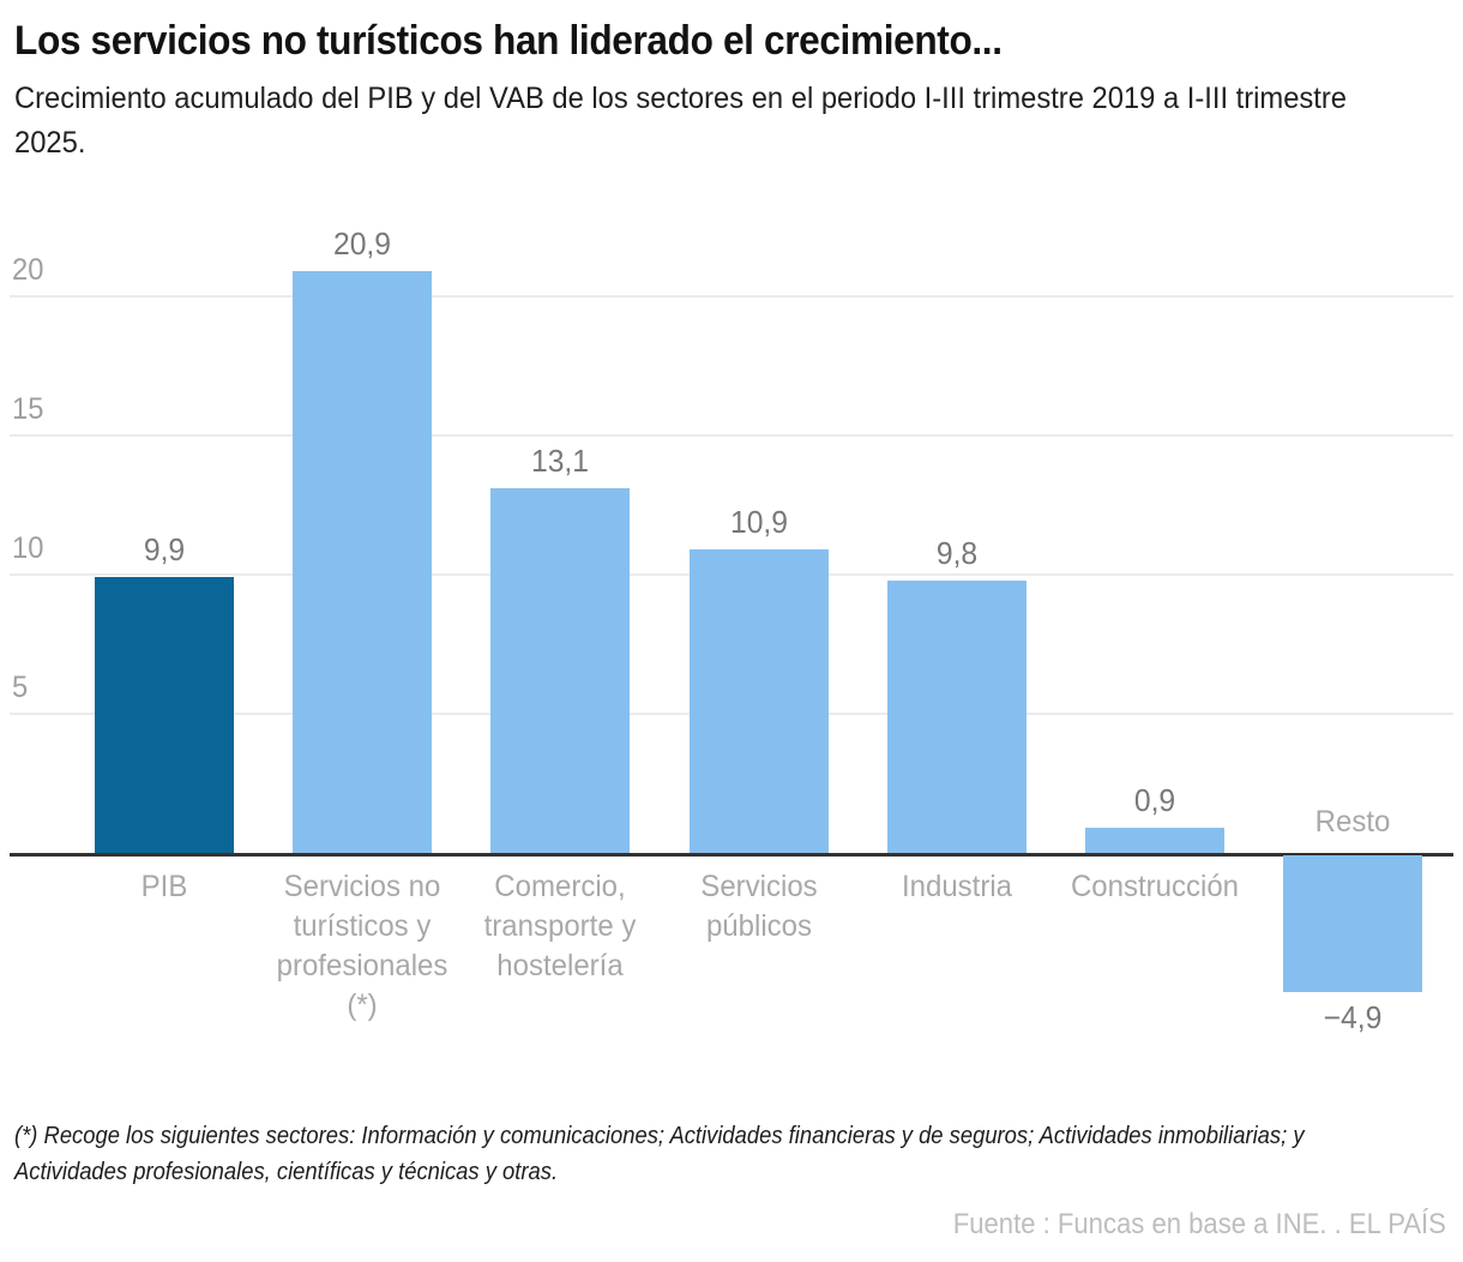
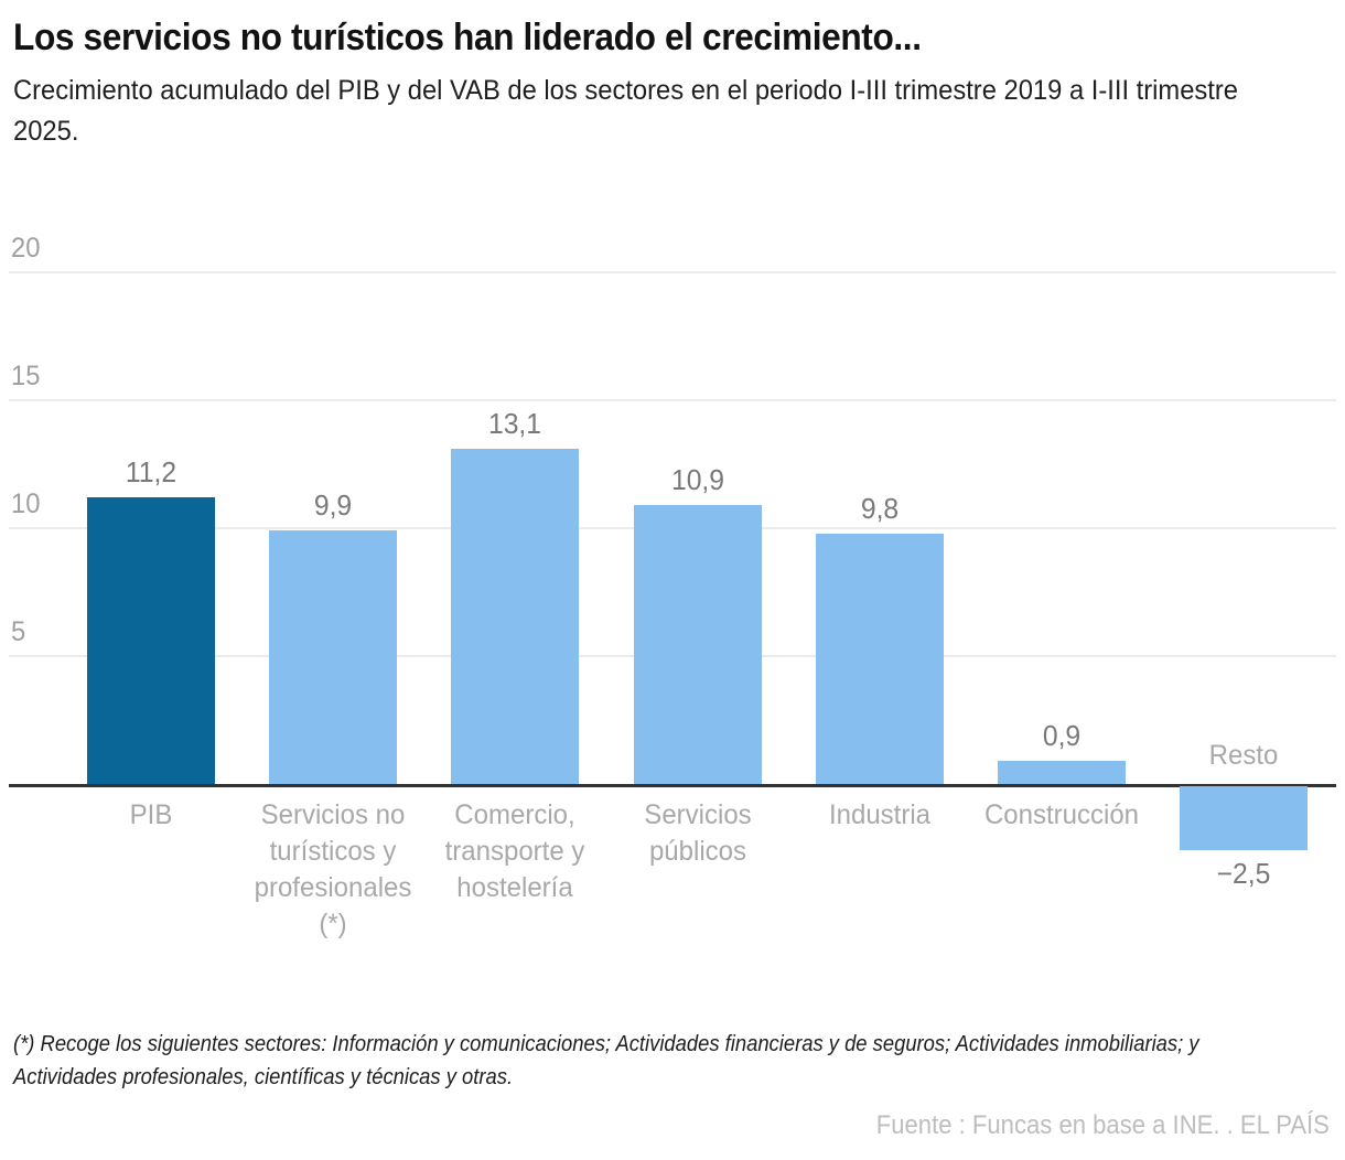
PIB: 9,9 -> 11,2
Servicios no turísticos y profesionales (*): 20,9 -> 9,9
Resto: −4,9 -> −2,5
